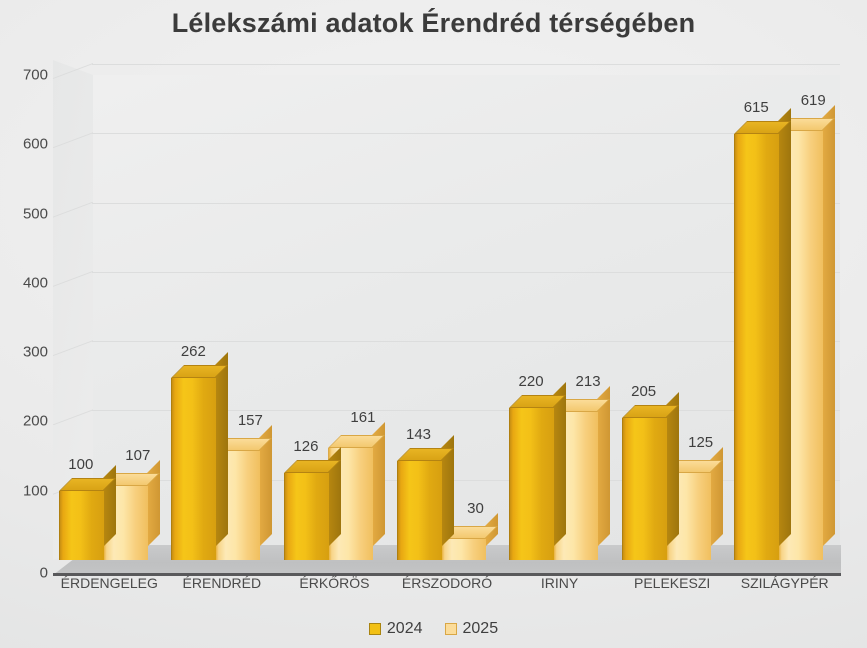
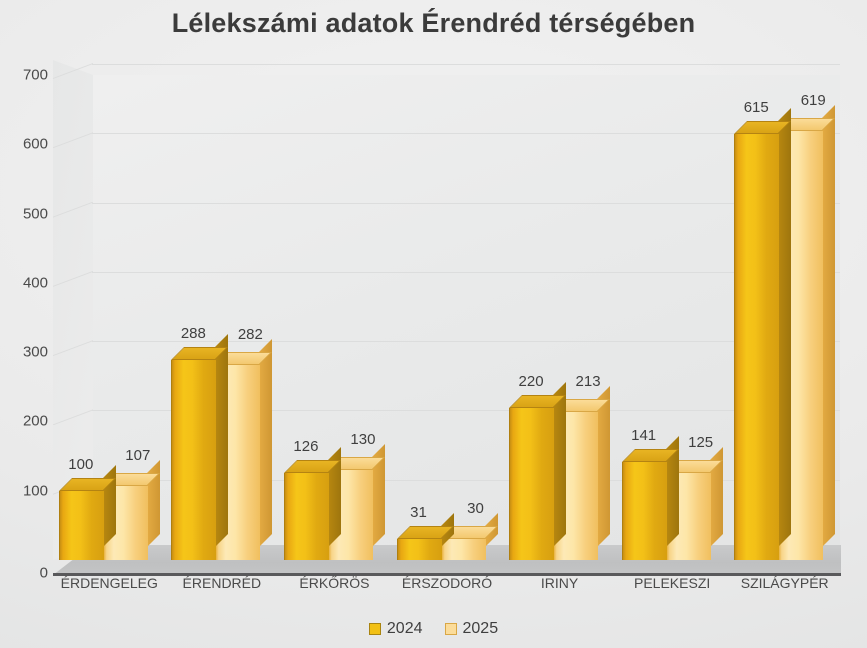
2024/ÉRENDRÉD: 262 -> 288
2025/ÉRENDRÉD: 157 -> 282
2025/ÉRKŐRÖS: 161 -> 130
2024/ÉRSZODORÓ: 143 -> 31
2024/PELEKESZI: 205 -> 141
